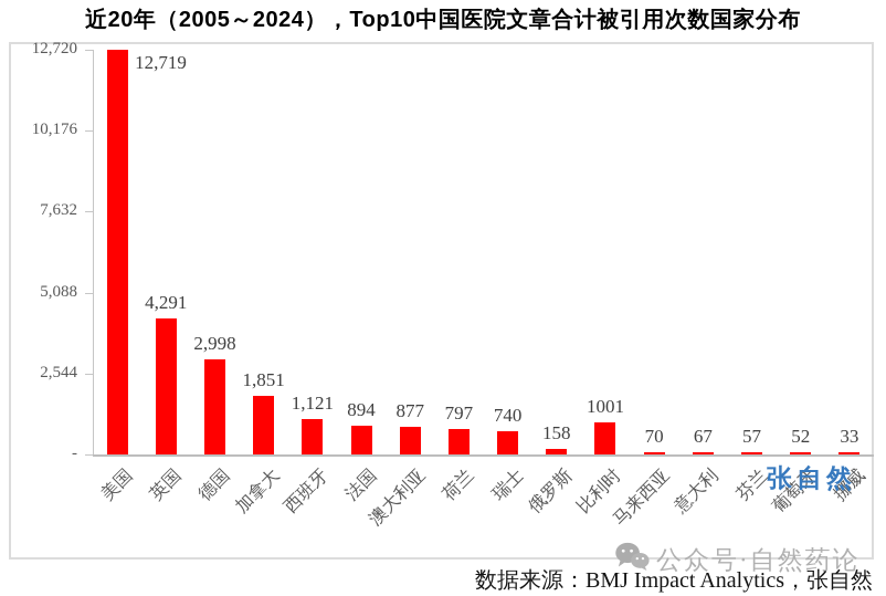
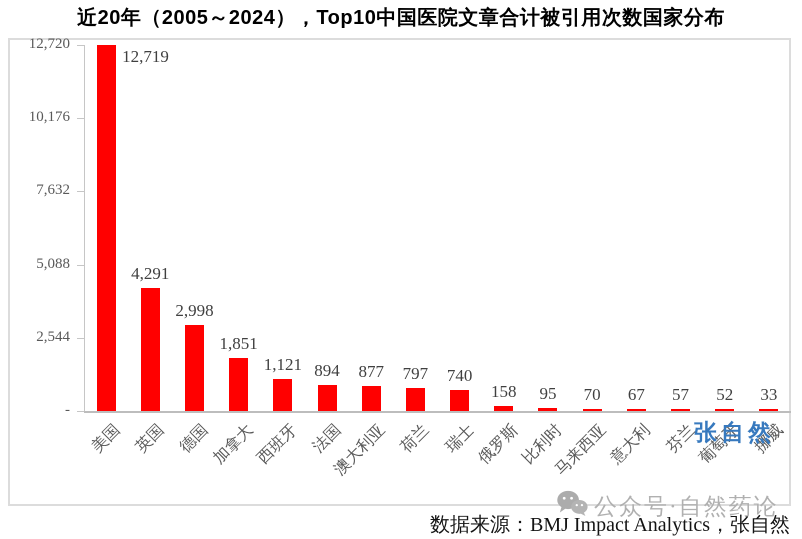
比利时: 1001 -> 95
